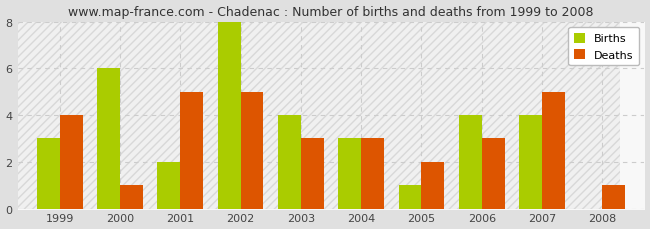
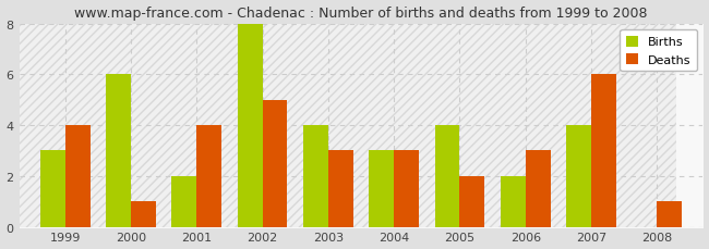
Deaths/2001: 5 -> 4
Births/2005: 1 -> 4
Births/2006: 4 -> 2
Deaths/2007: 5 -> 6
